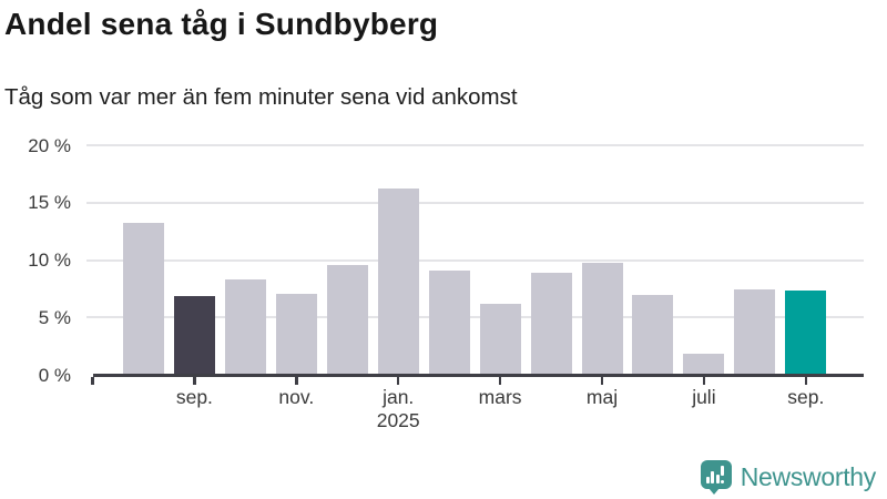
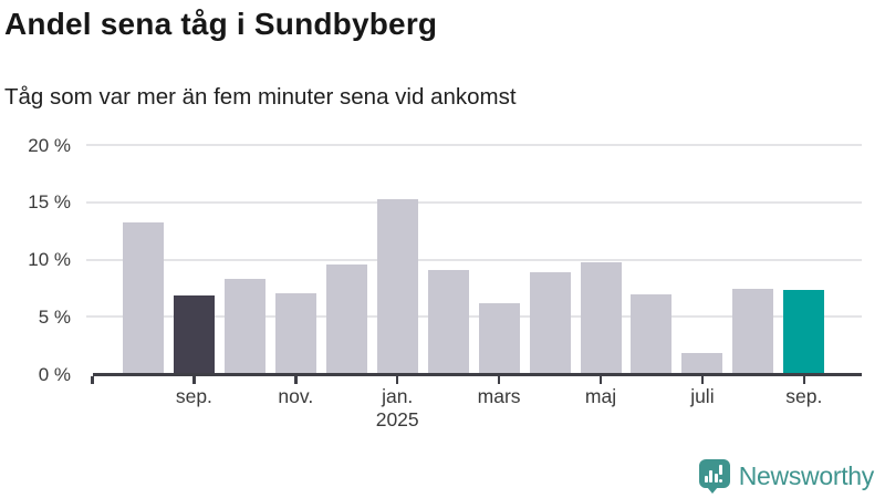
jan. 2025: 16.2% -> 15.3%
